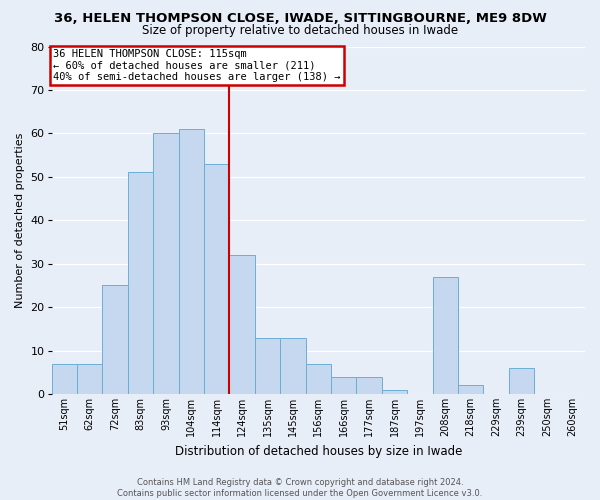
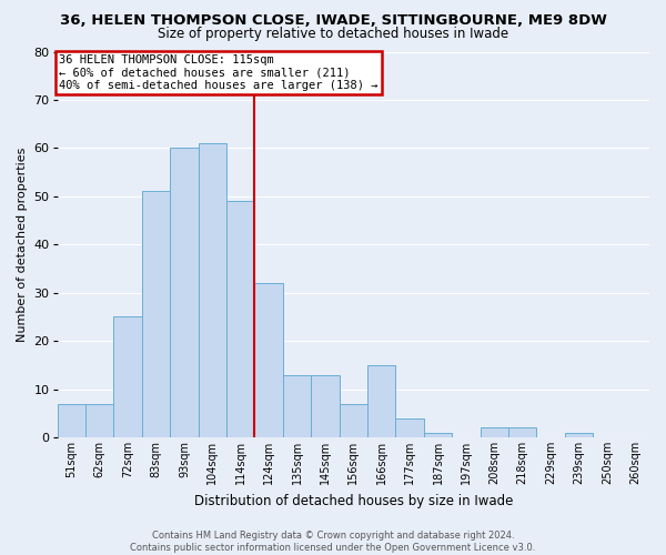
114sqm: 53 -> 49
166sqm: 4 -> 15
208sqm: 27 -> 2
239sqm: 6 -> 1
